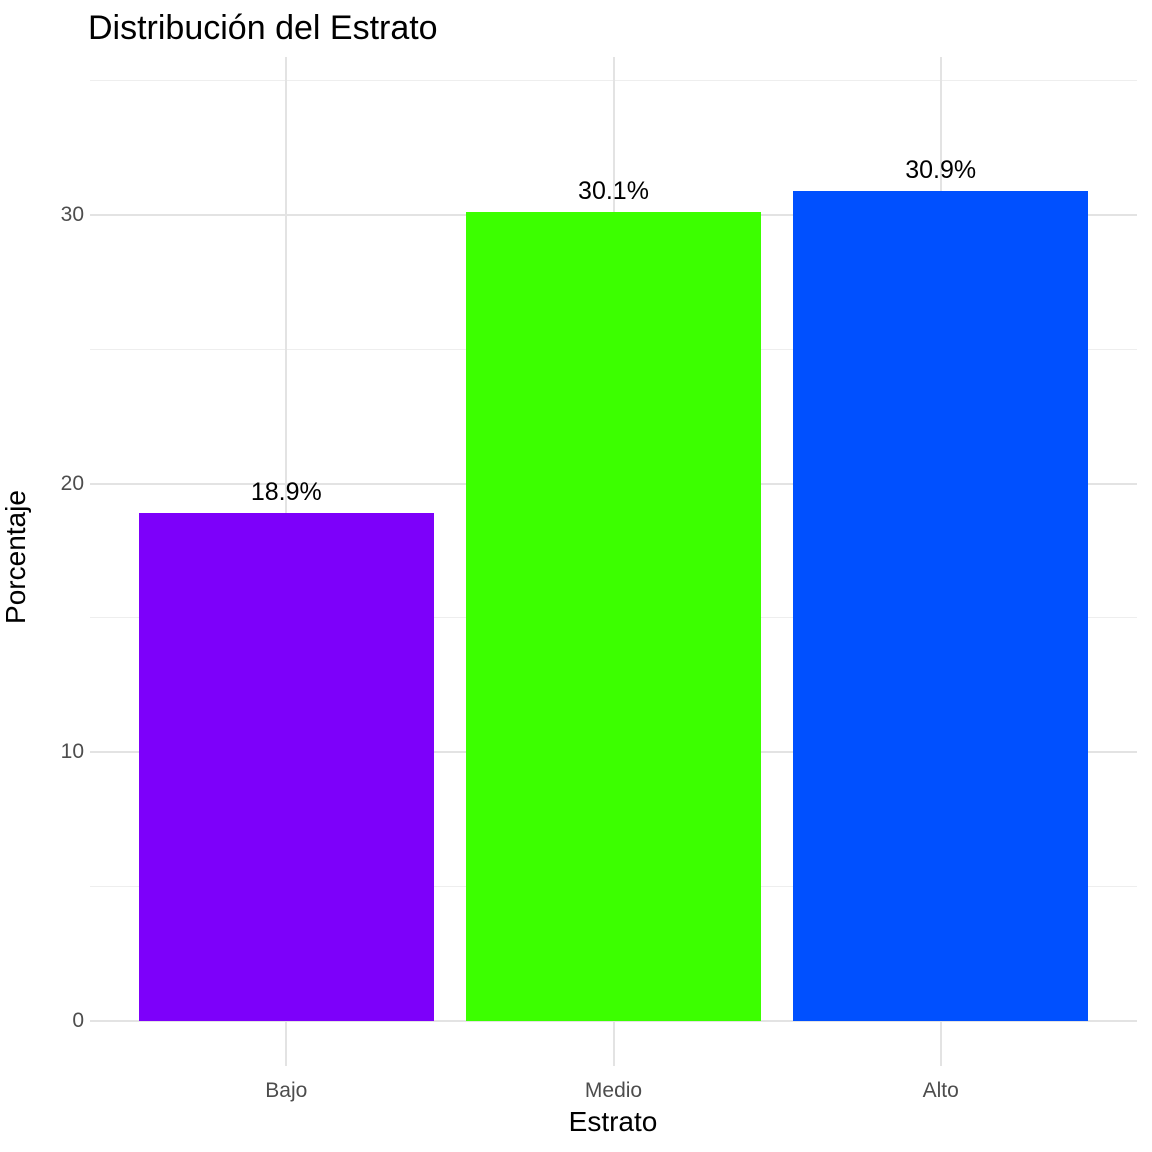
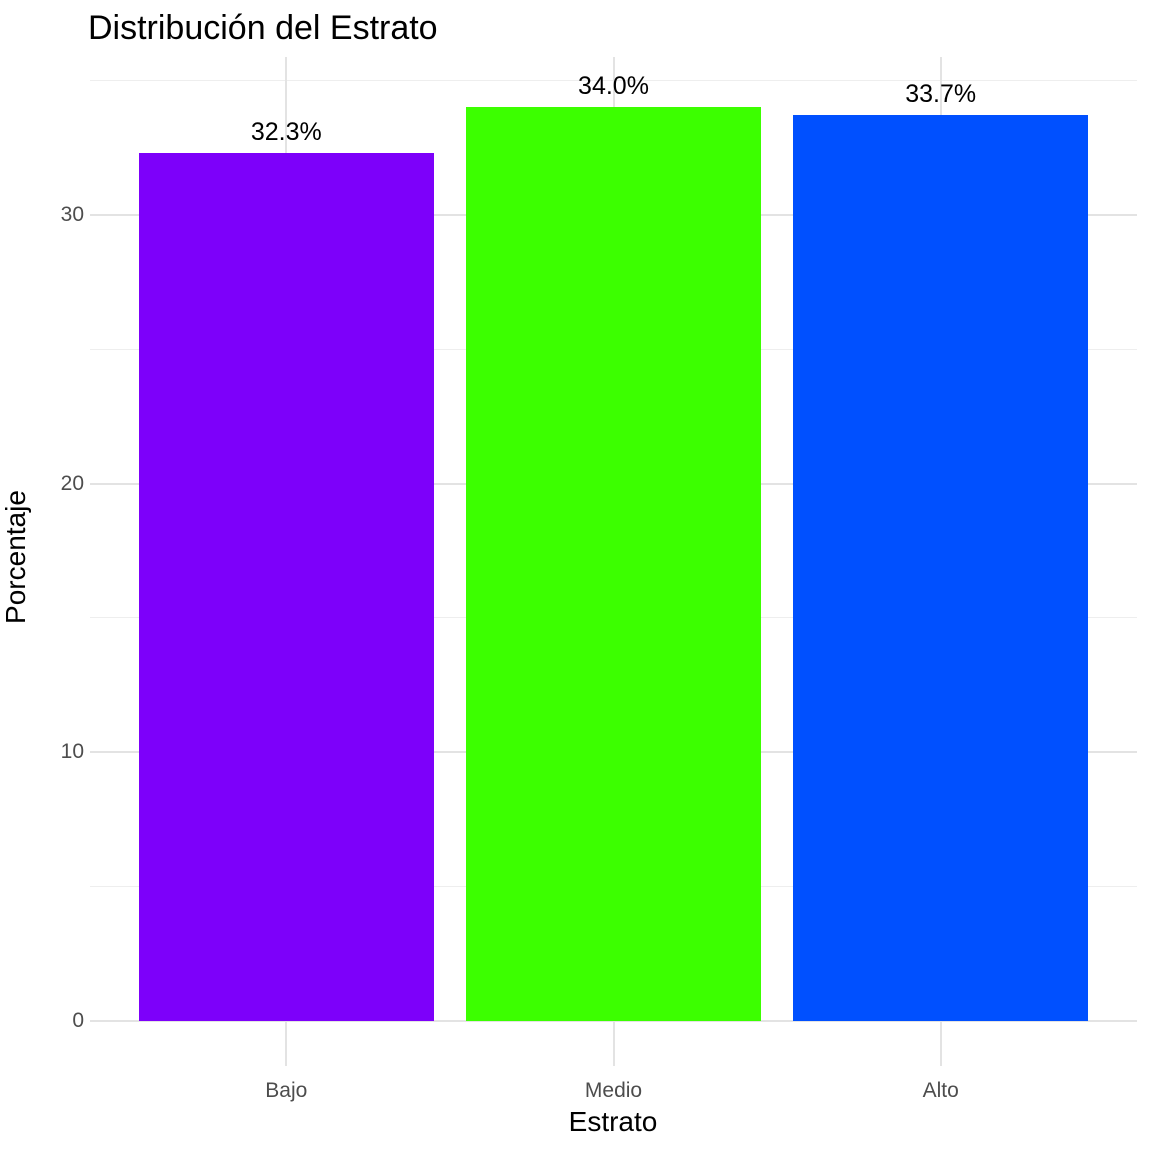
Bajo: 18.9% -> 32.3%
Medio: 30.1% -> 34.0%
Alto: 30.9% -> 33.7%
